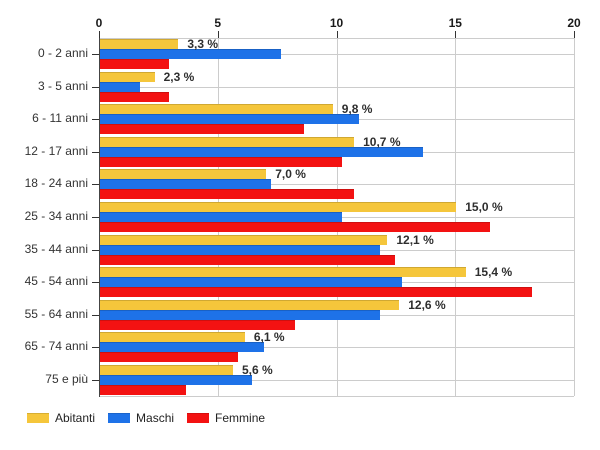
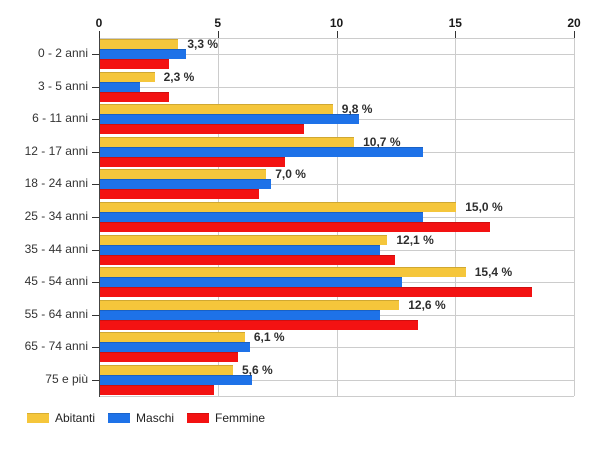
Maschi/0 - 2 anni: 7.6 -> 3.6
Femmine/12 - 17 anni: 10.2 -> 7.8
Femmine/18 - 24 anni: 10.7 -> 6.7
Maschi/25 - 34 anni: 10.2 -> 13.6
Femmine/55 - 64 anni: 8.2 -> 13.4
Maschi/65 - 74 anni: 6.9 -> 6.3
Femmine/75 e più: 3.6 -> 4.8
